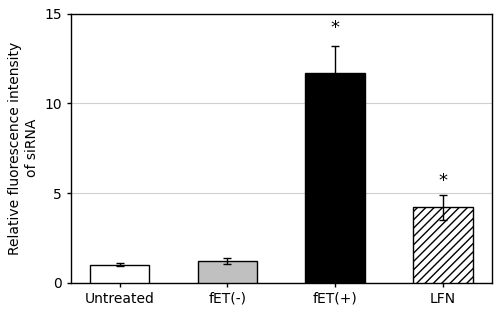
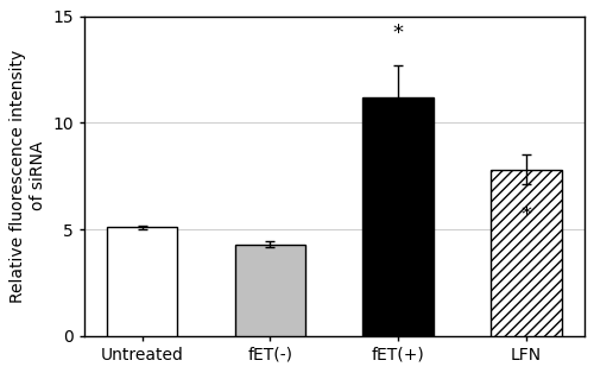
Untreated: 1.0 -> 5.1
fET(-): 1.2 -> 4.3
fET(+): 11.7 -> 11.2
LFN: 4.2 -> 7.8
